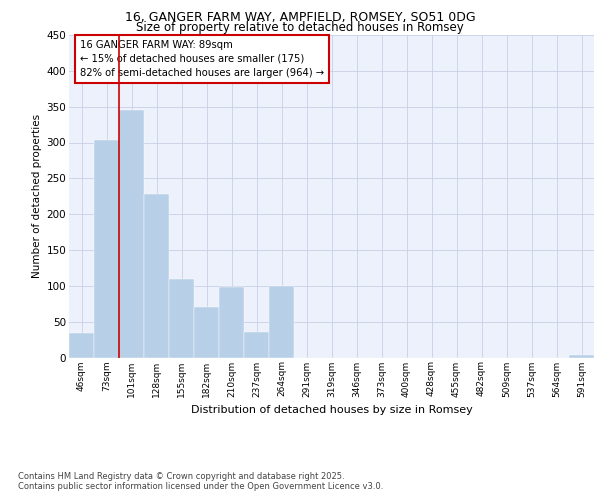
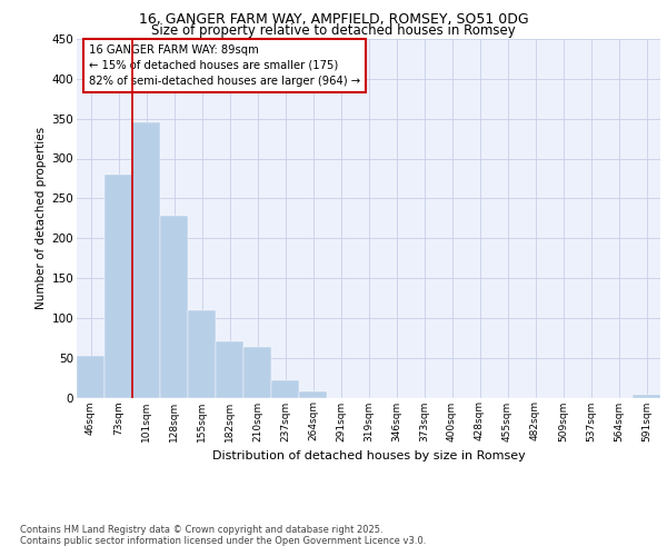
46sqm: 34 -> 52
73sqm: 304 -> 280
210sqm: 98 -> 63
237sqm: 36 -> 22
264sqm: 100 -> 7
